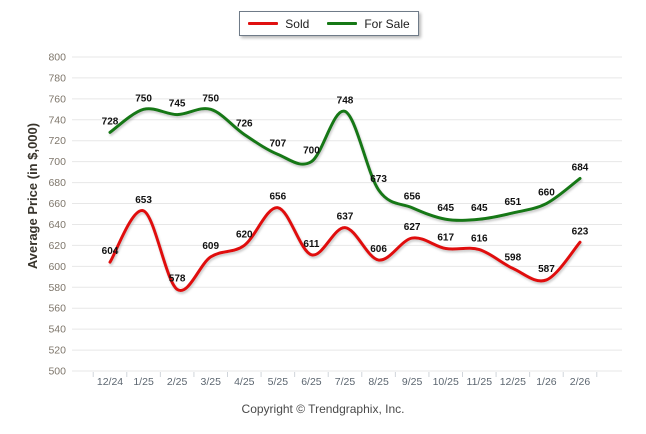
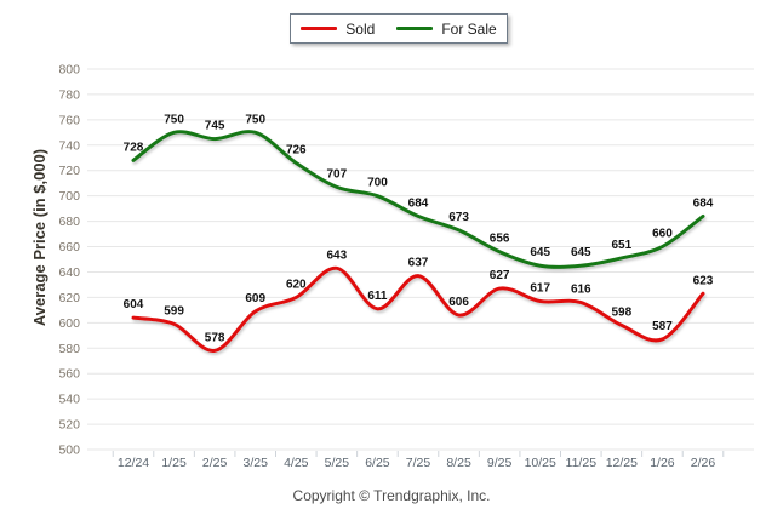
Sold/1/25: 653 -> 599
Sold/5/25: 656 -> 643
For Sale/7/25: 748 -> 684
